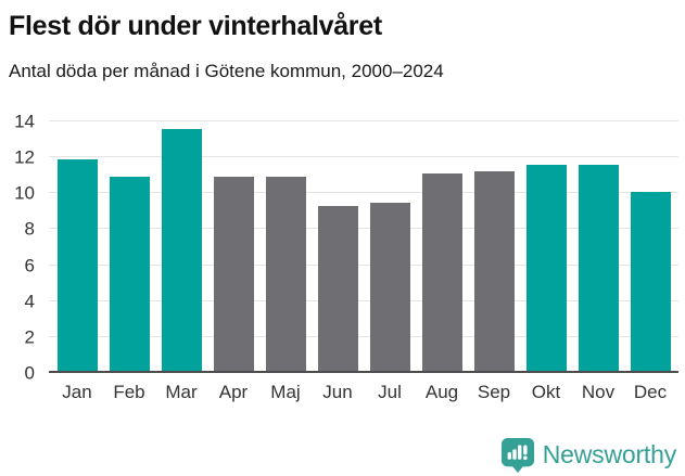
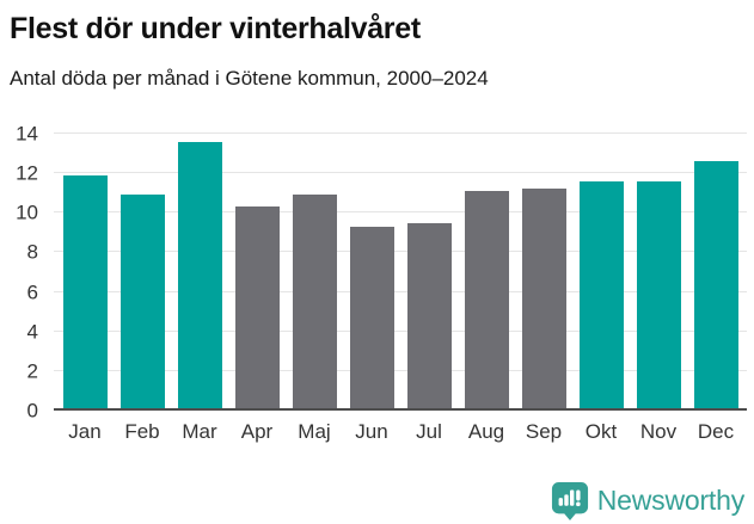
Apr: 10.9 -> 10.3
Dec: 10.1 -> 12.6
